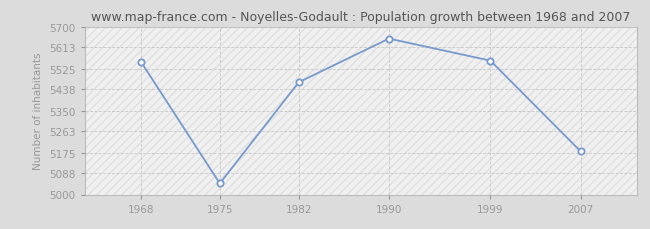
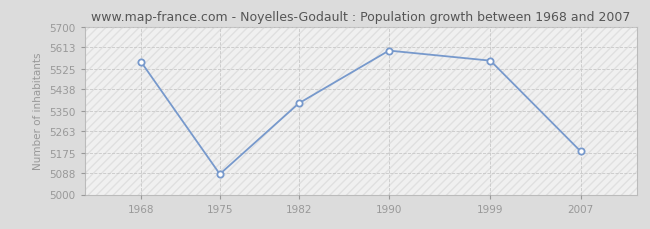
1975: 5046 -> 5085
1982: 5468 -> 5380
1990: 5650 -> 5600
